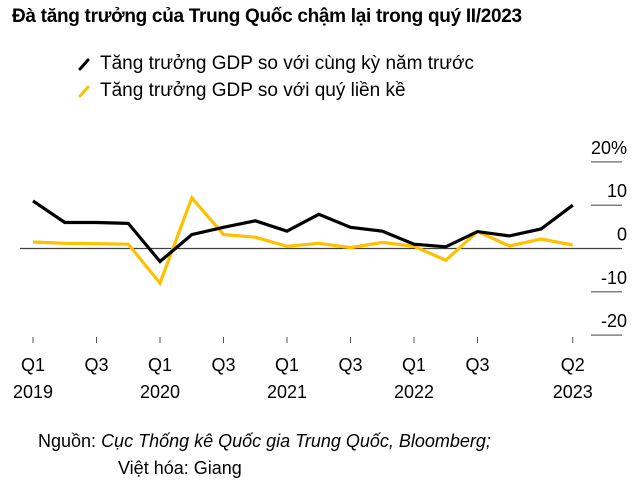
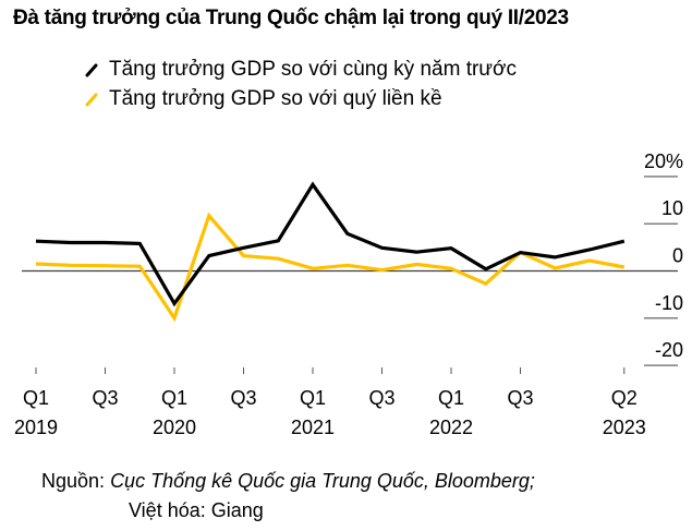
Tăng trưởng GDP so với cùng kỳ năm trước/Q1 2019: 11% -> 6%
Tăng trưởng GDP so với cùng kỳ năm trước/Q1 2020: -3% -> -7%
Tăng trưởng GDP so với quý liền kề/Q1 2020: -8% -> -10%
Tăng trưởng GDP so với cùng kỳ năm trước/Q1 2021: 4% -> 18%
Tăng trưởng GDP so với cùng kỳ năm trước/Q1 2022: 1% -> 5%
Tăng trưởng GDP so với cùng kỳ năm trước/Q2 2023: 10% -> 6%
